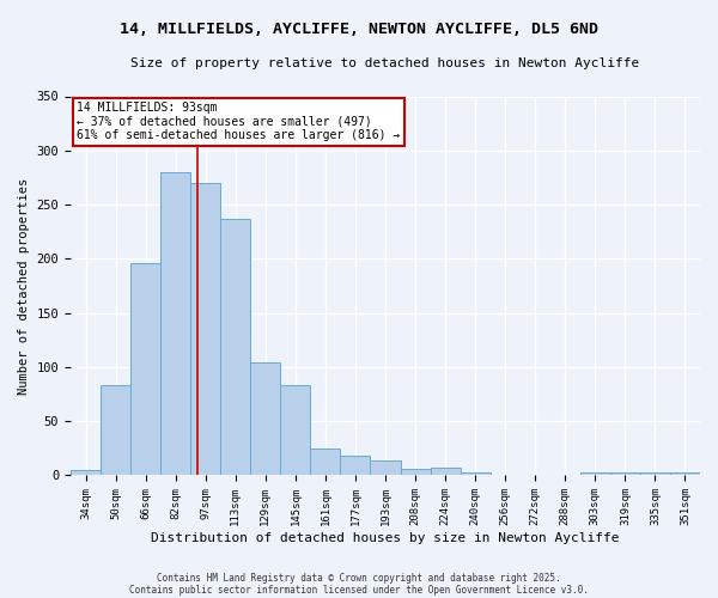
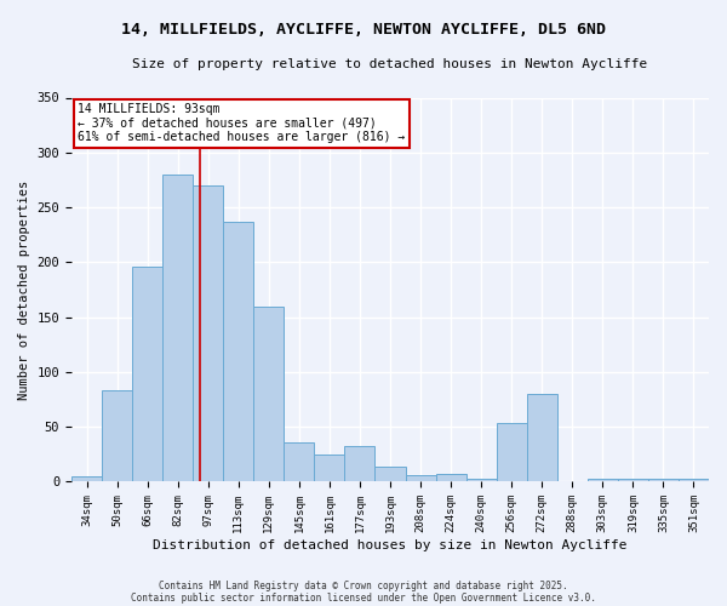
129sqm: 104 -> 160
145sqm: 83 -> 36
177sqm: 18 -> 32
256sqm: 1 -> 54
272sqm: 1 -> 80
